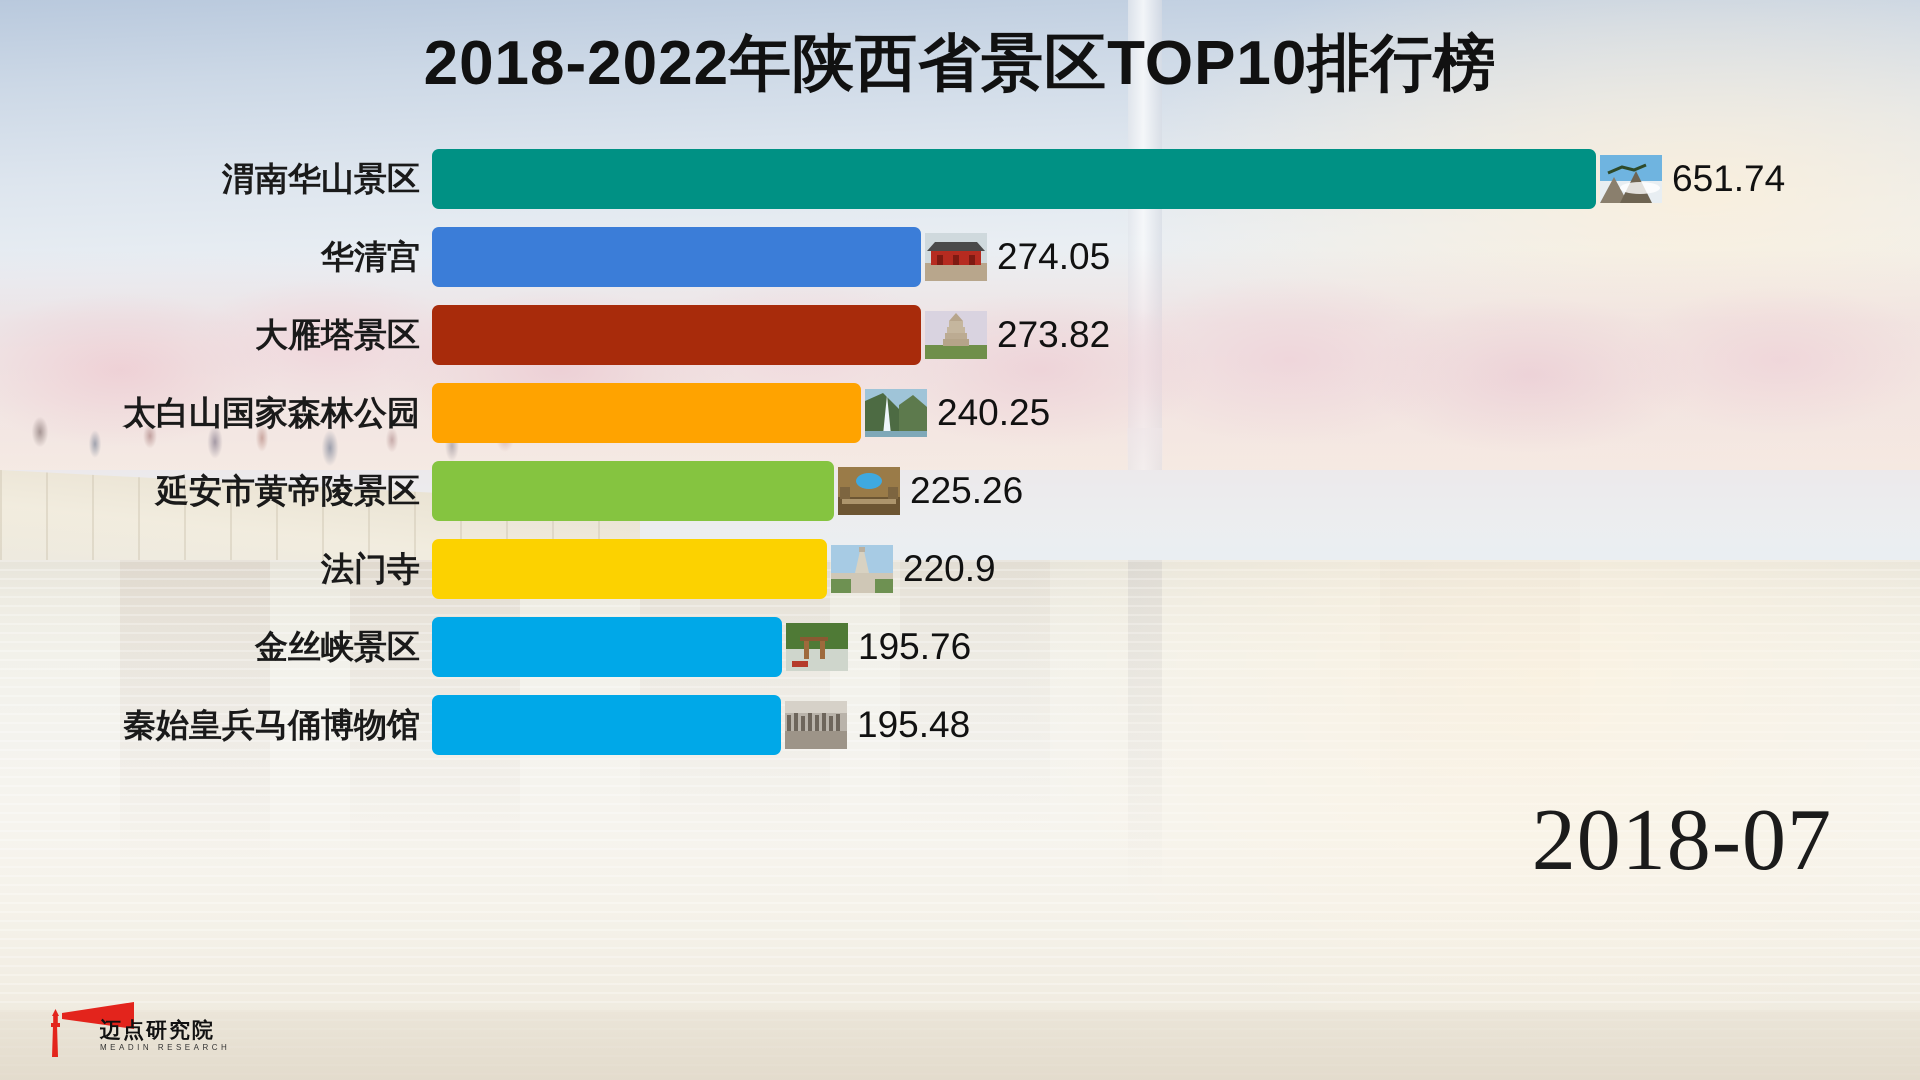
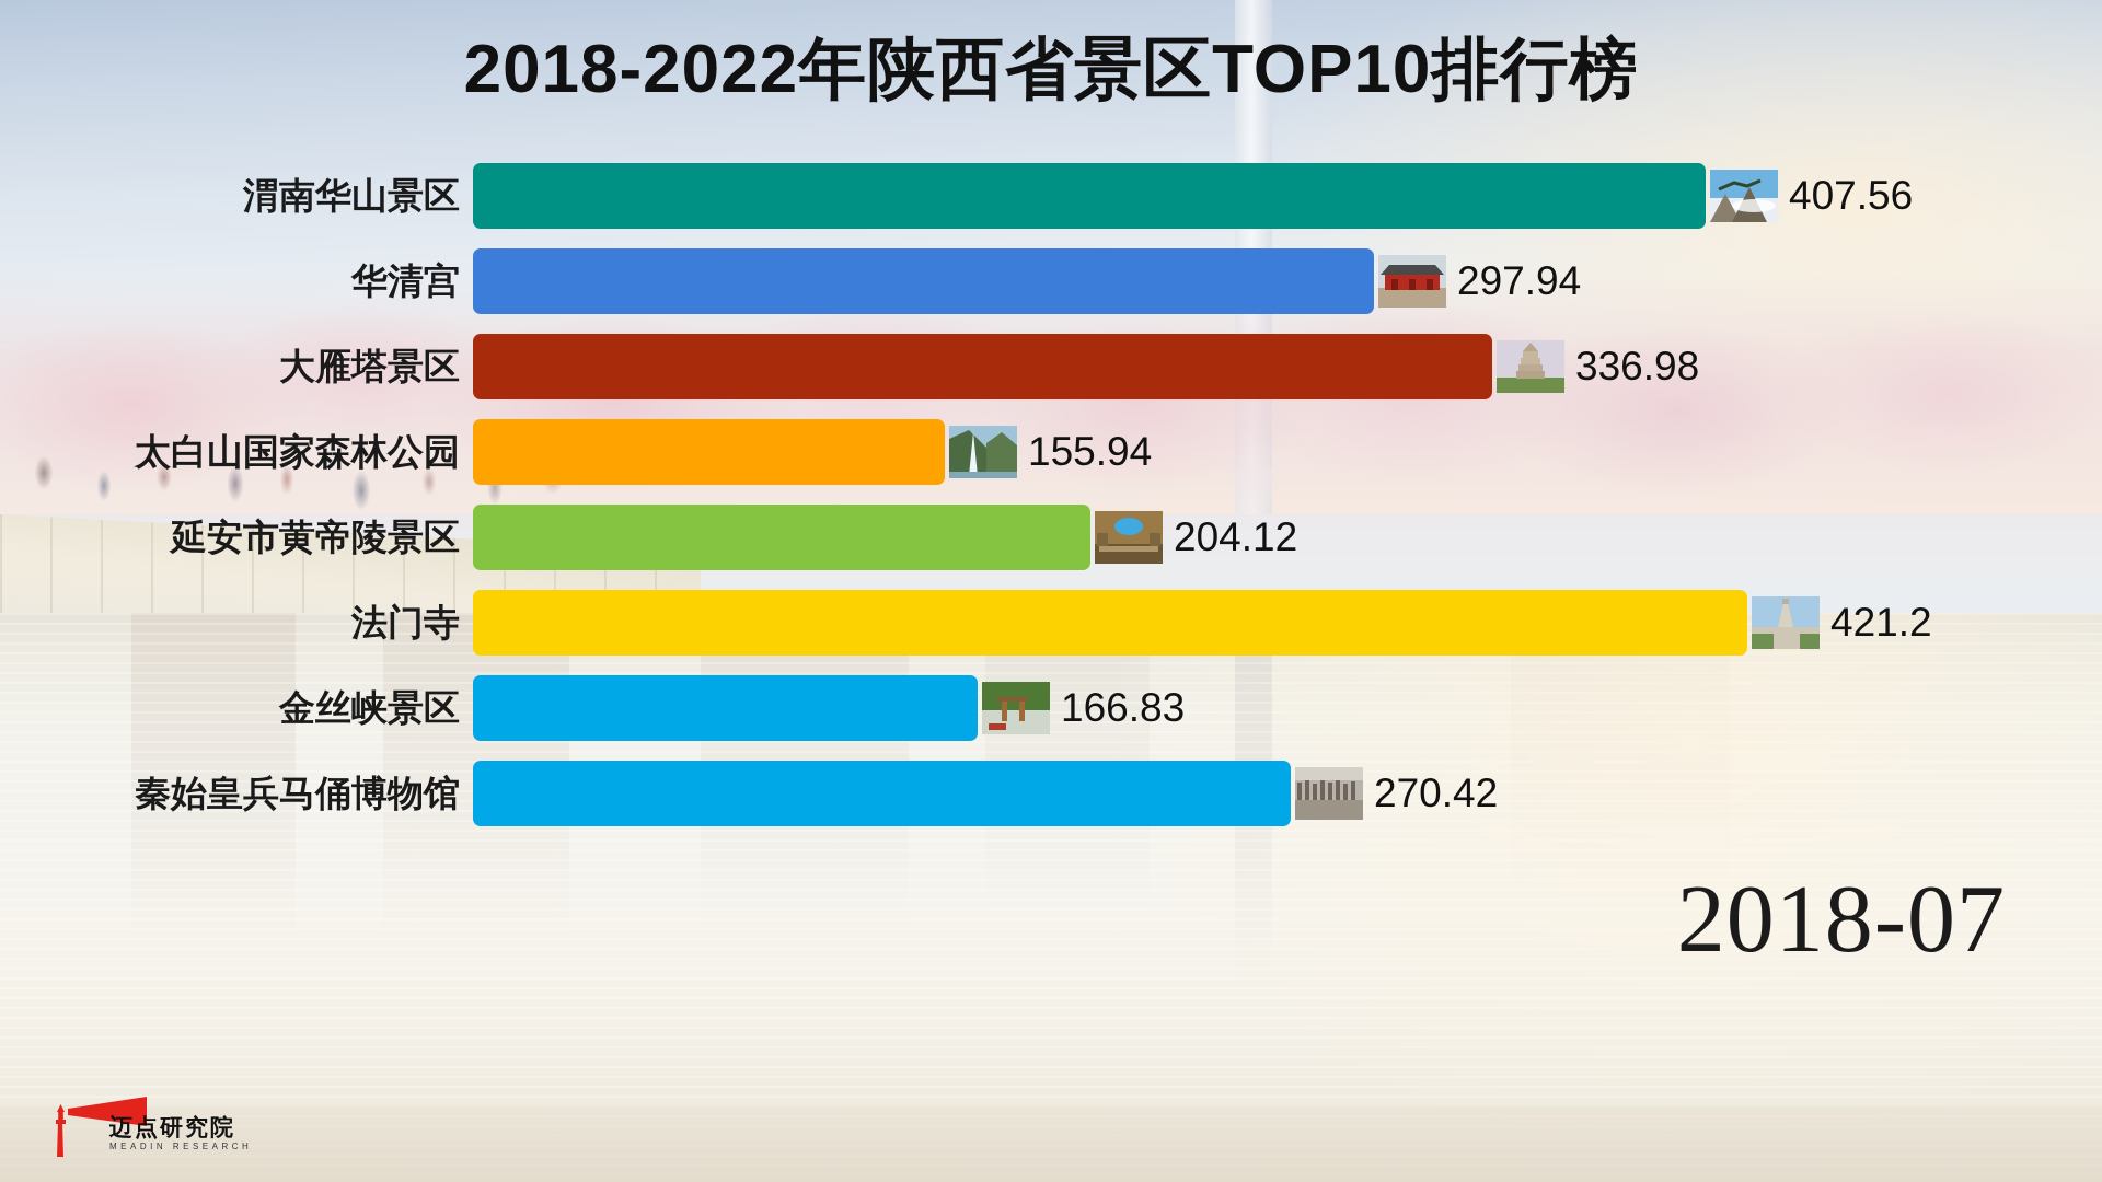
渭南华山景区: 651.74 -> 407.56
华清宫: 274.05 -> 297.94
大雁塔景区: 273.82 -> 336.98
太白山国家森林公园: 240.25 -> 155.94
延安市黄帝陵景区: 225.26 -> 204.12
法门寺: 220.9 -> 421.2
金丝峡景区: 195.76 -> 166.83
秦始皇兵马俑博物馆: 195.48 -> 270.42
